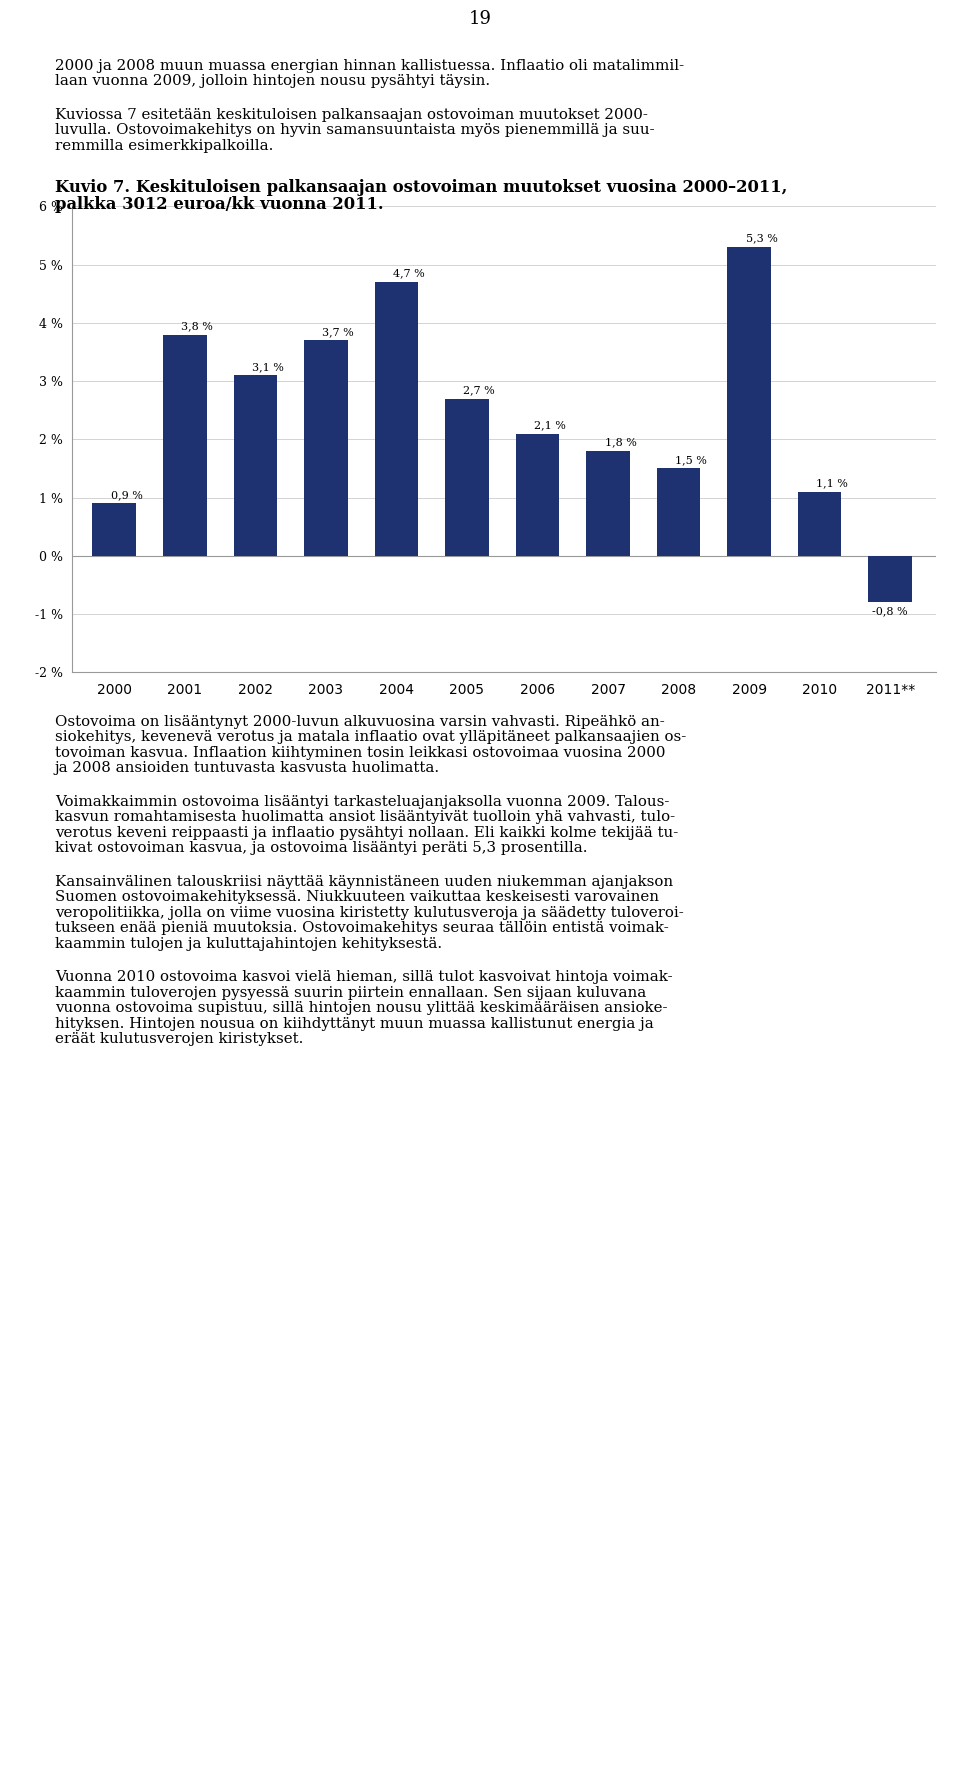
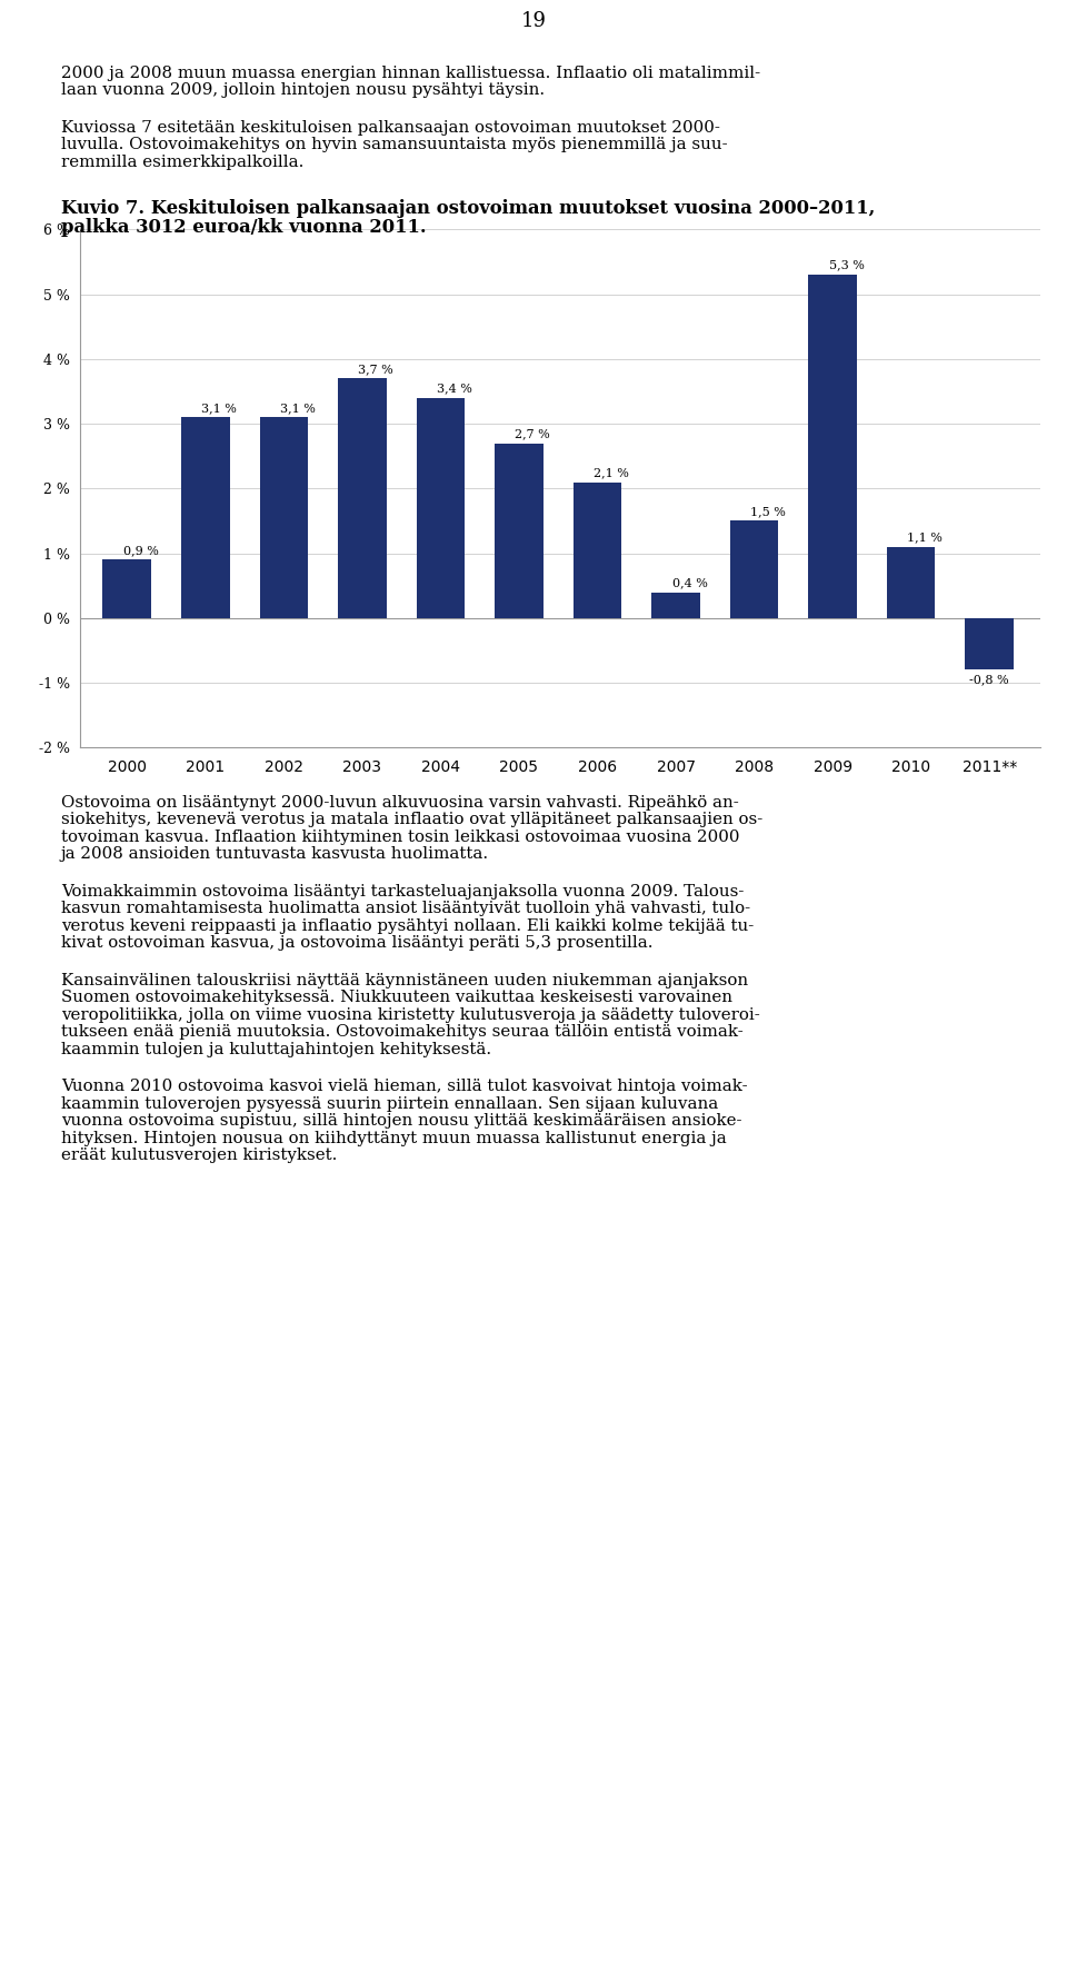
2001: 3,8 -> 3,1
2004: 4,7 -> 3,4
2007: 1,8 -> 0,4
